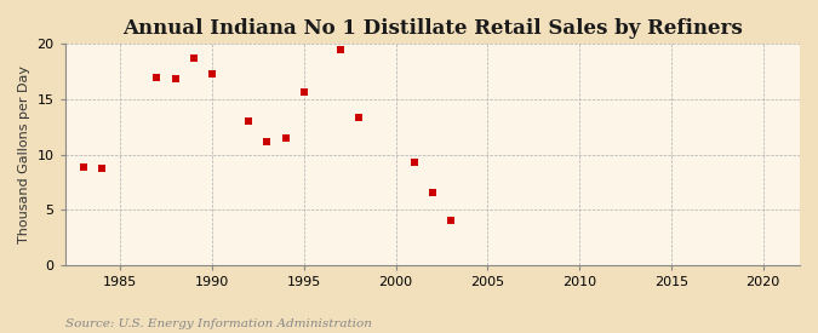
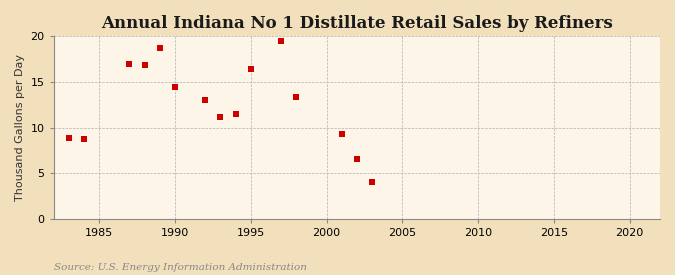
1990: 17.3 -> 14.4
1995: 15.7 -> 16.4
